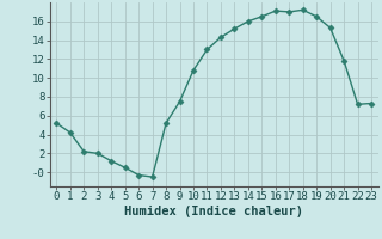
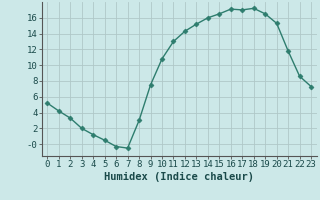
2: 2.2 -> 3.3
8: 5.2 -> 3.0
22: 7.2 -> 8.6
